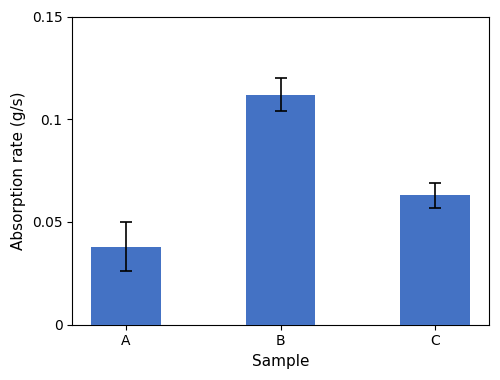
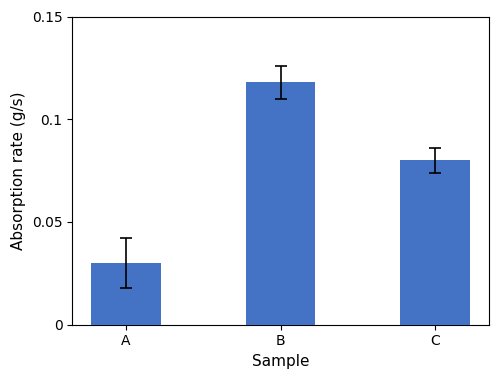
A: 0.038 -> 0.030
B: 0.112 -> 0.118
C: 0.063 -> 0.080
